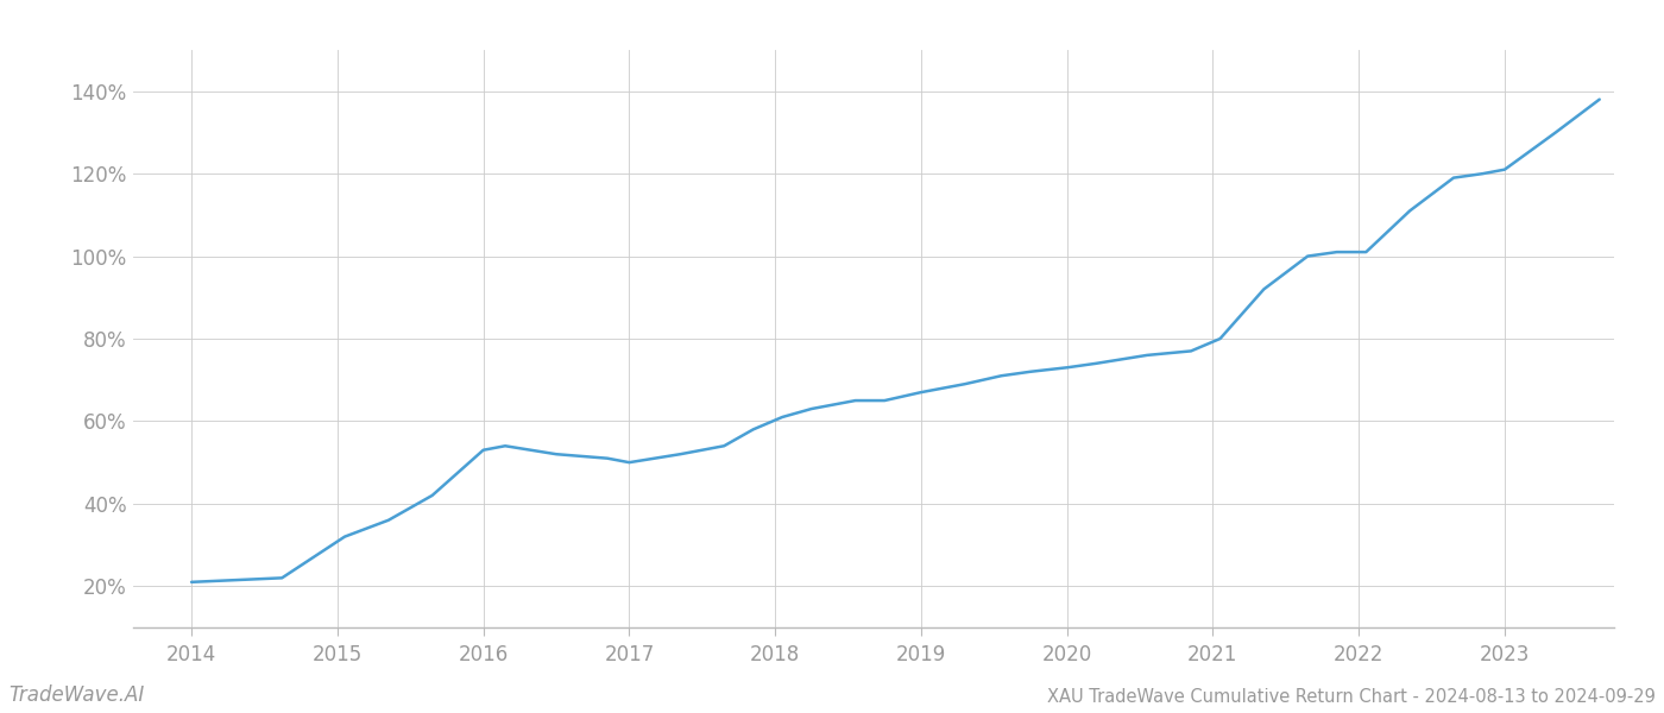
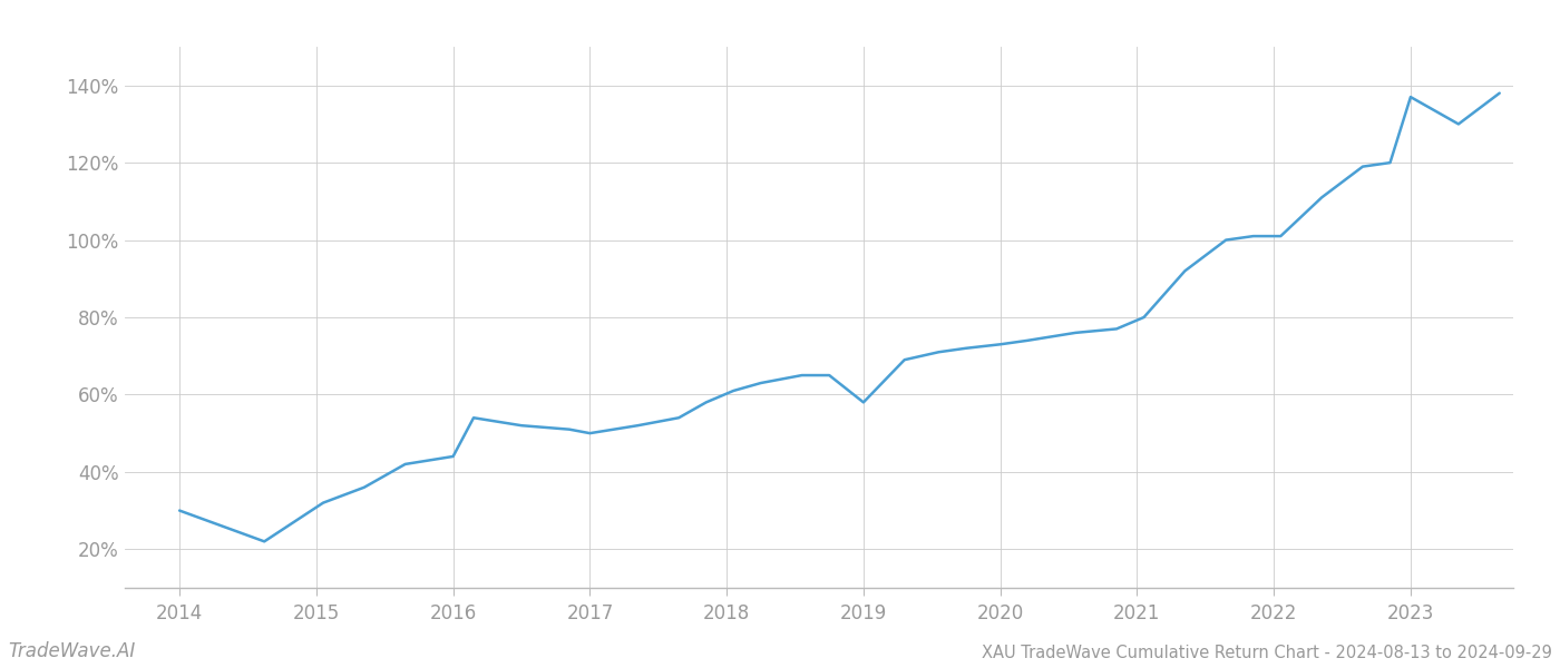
2014: 21% -> 30%
2016: 53% -> 44%
2019: 67% -> 58%
2023: 121% -> 137%
